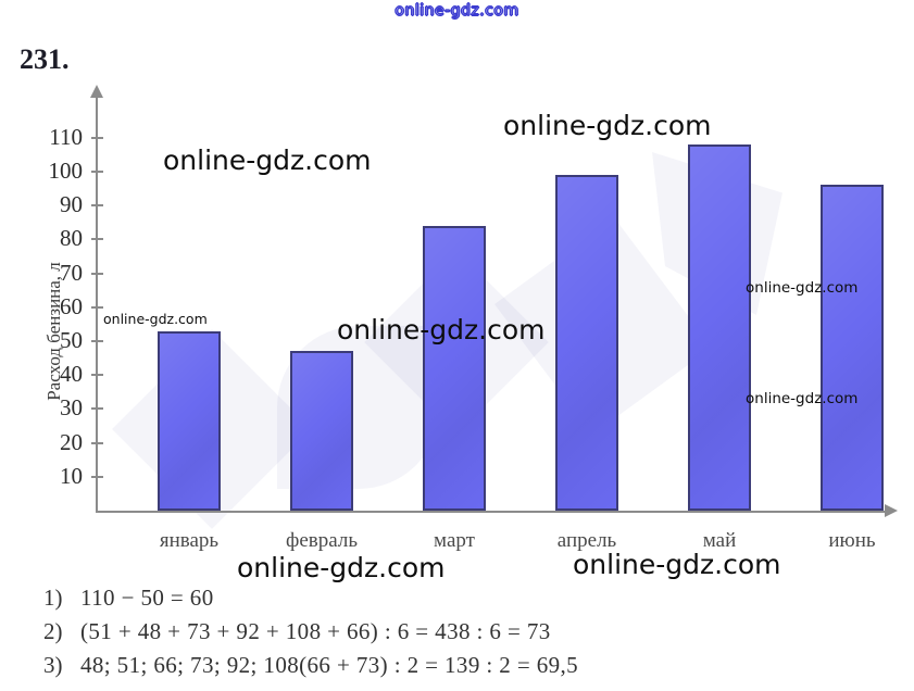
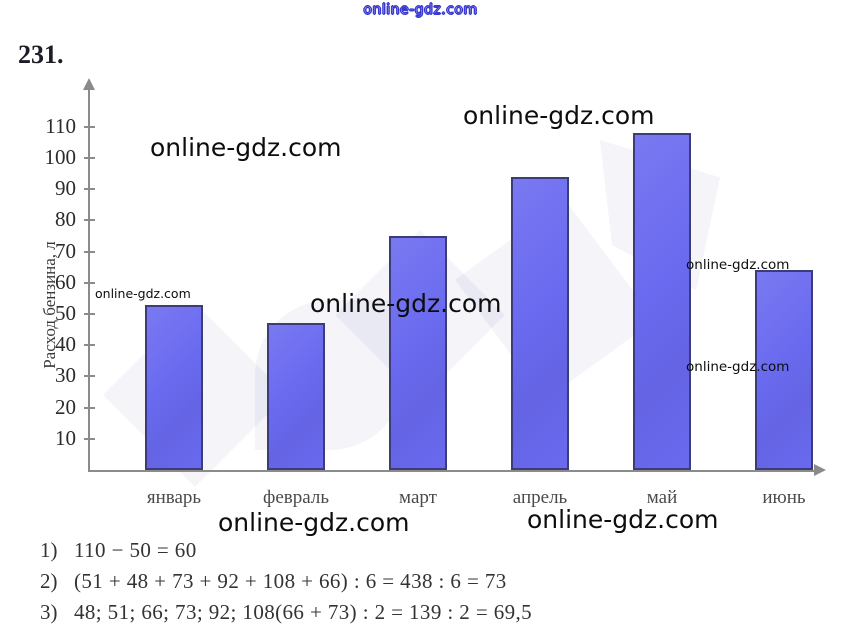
март: 84 -> 75
апрель: 99 -> 94
июнь: 96 -> 64
